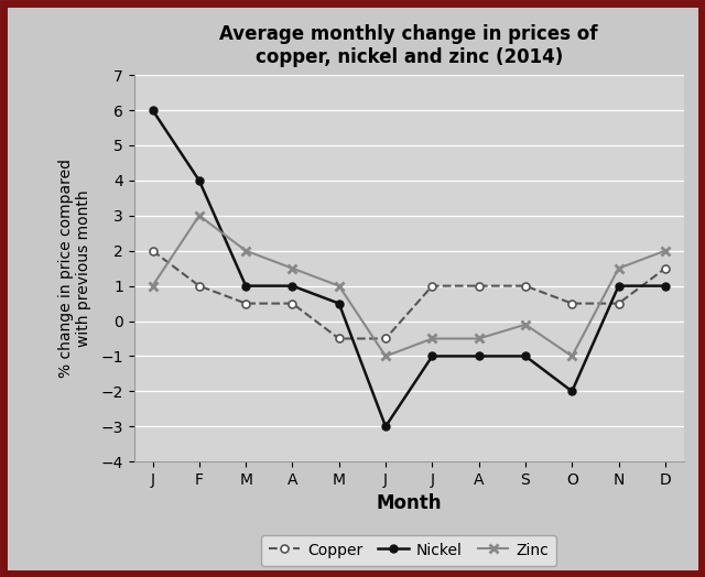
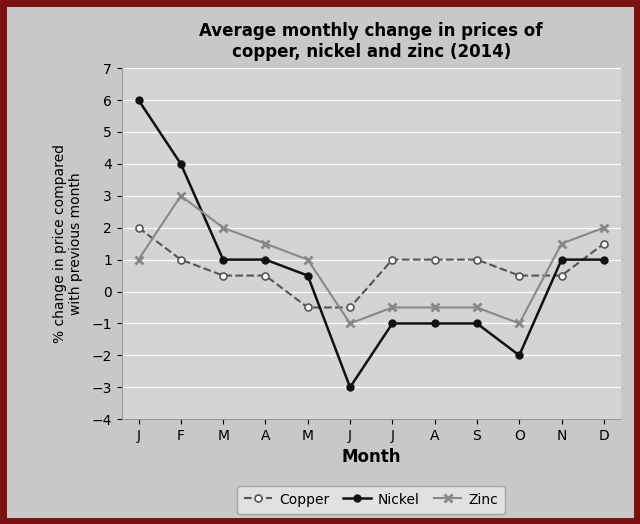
Zinc/S: -0.1 -> -0.5
